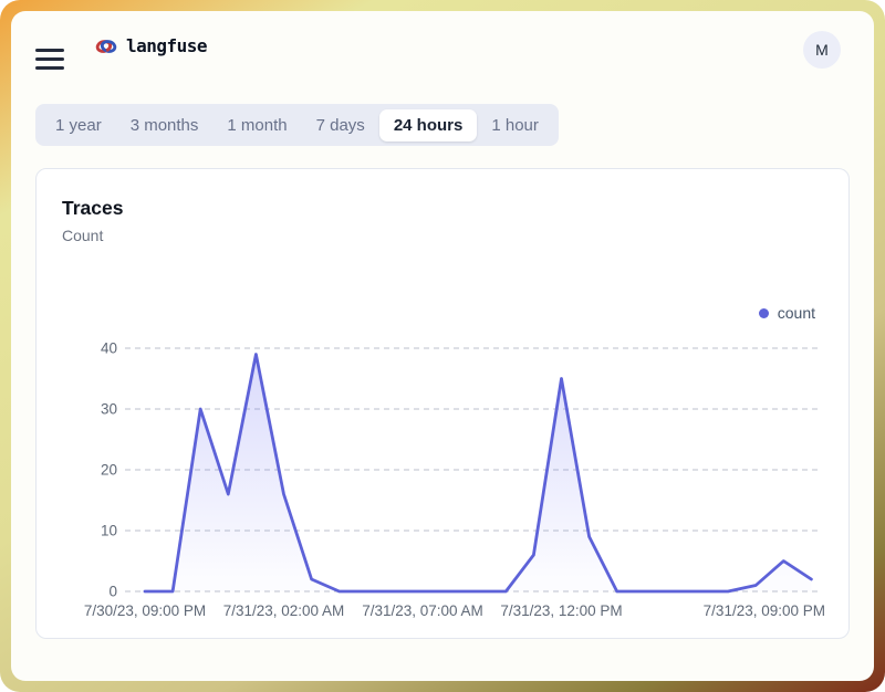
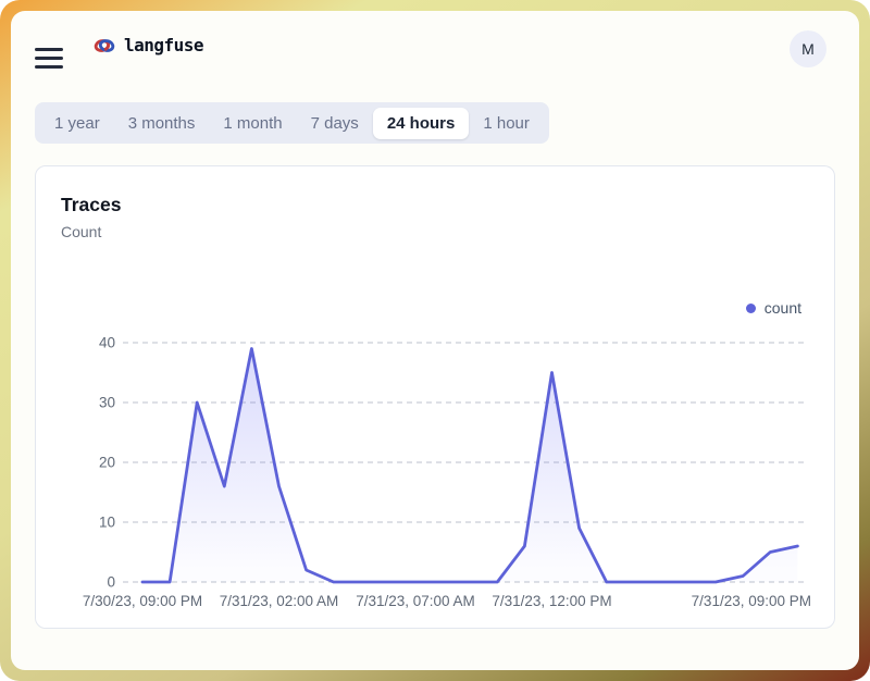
7/31/23, 09:00 PM: 2 -> 6
